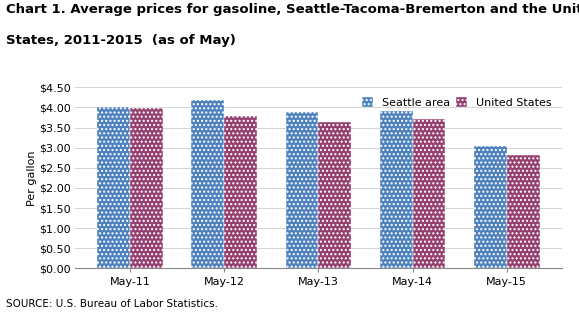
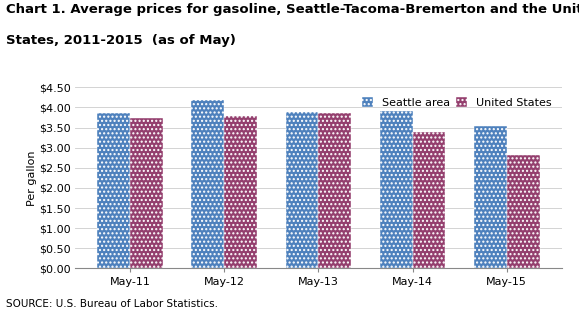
Seattle area/May-11: $4.01 -> $3.85
United States/May-11: $3.98 -> $3.75
United States/May-13: $3.65 -> $3.85
United States/May-14: $3.72 -> $3.40
Seattle area/May-15: $3.03 -> $3.55
